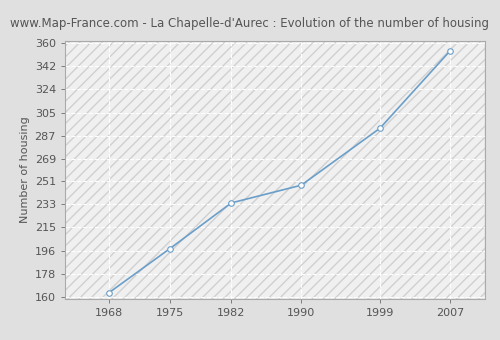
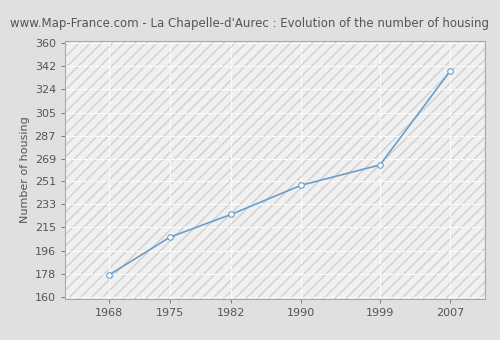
1968: 163 -> 177
1975: 198 -> 207
1982: 234 -> 225
1999: 293 -> 264
2007: 354 -> 338
